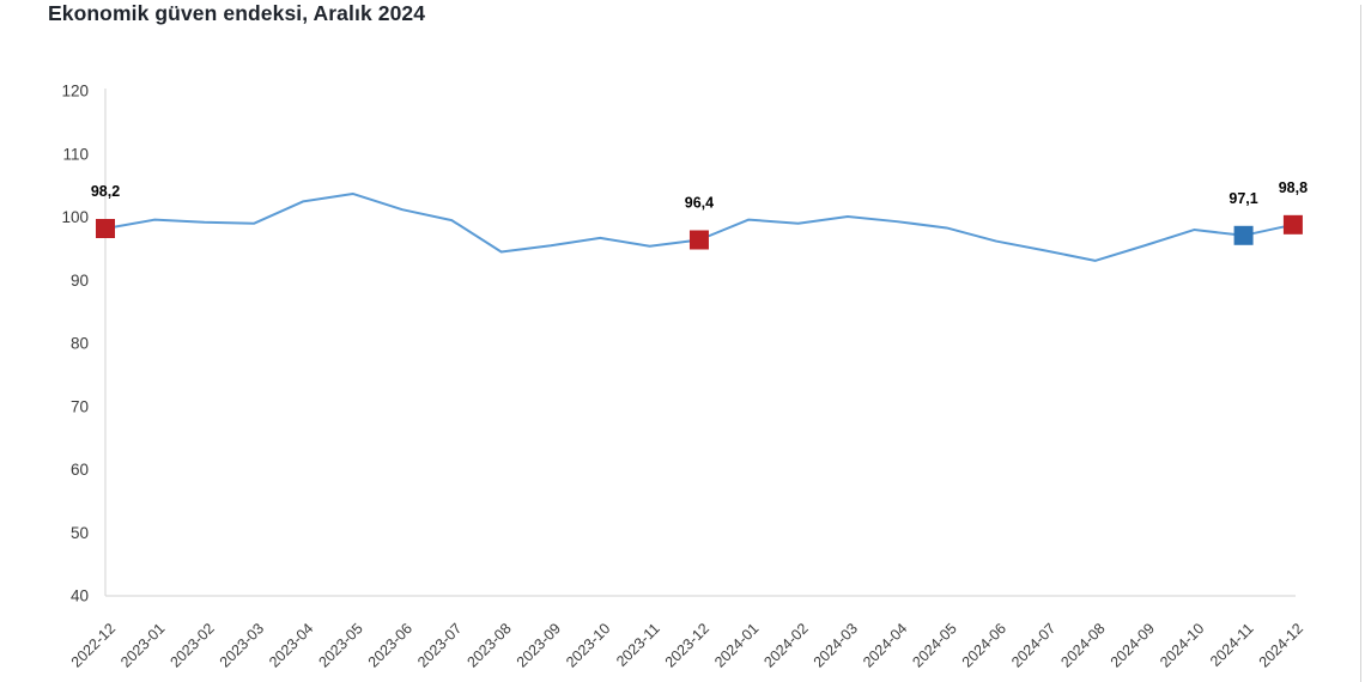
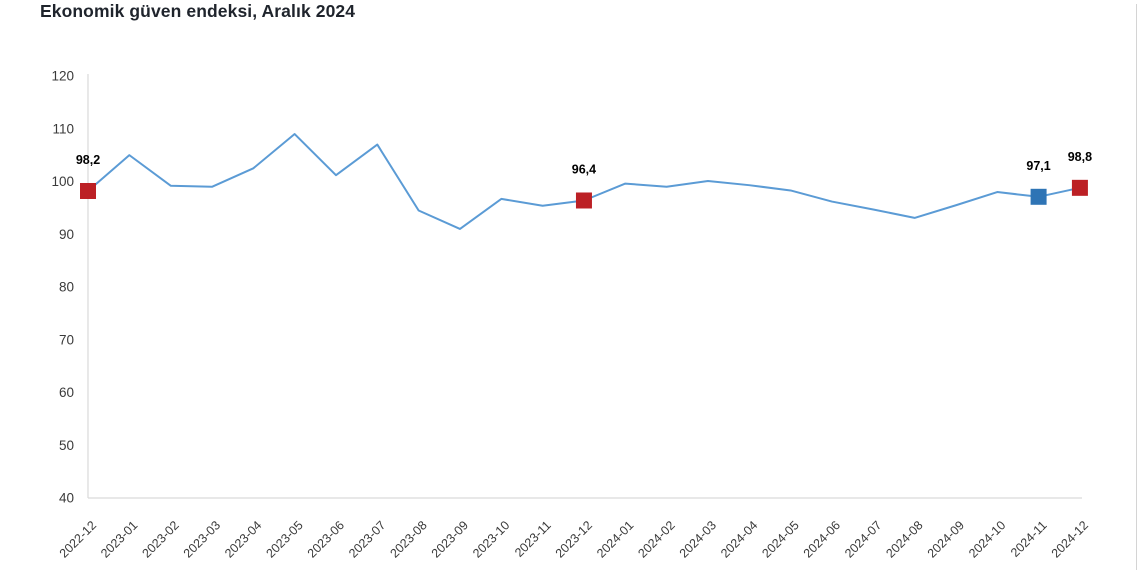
2023-01: 100 -> 105
2023-05: 104 -> 109
2023-07: 100 -> 107
2023-09: 96 -> 91
